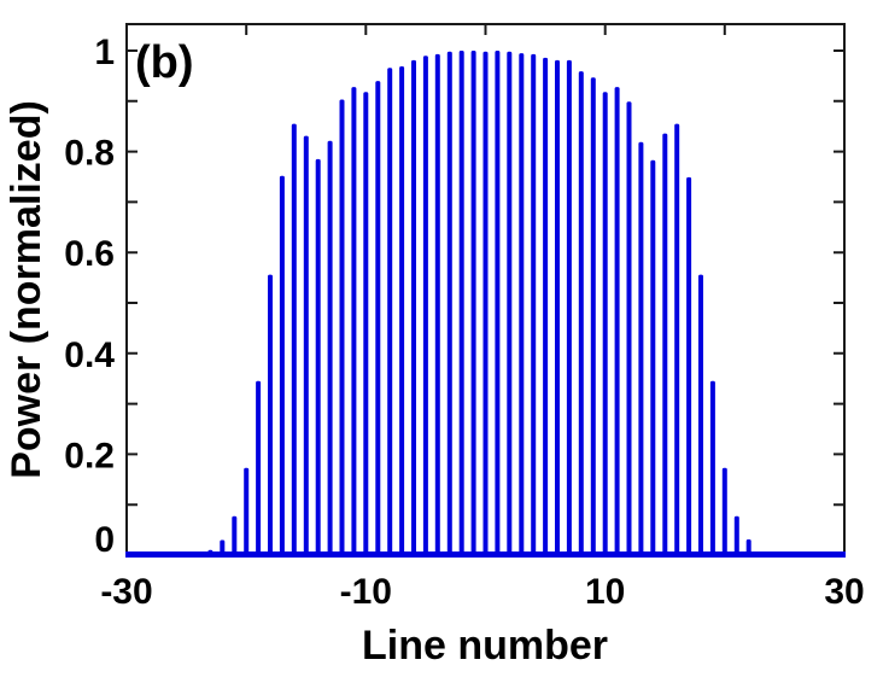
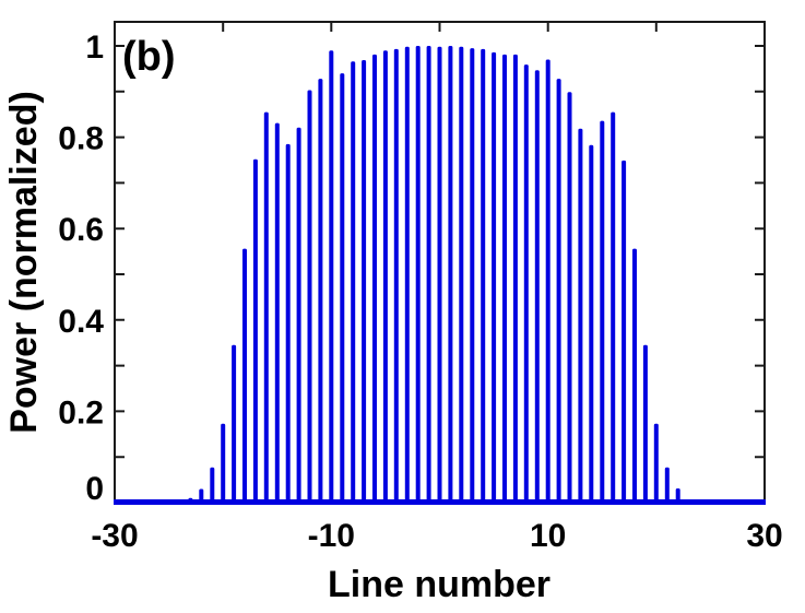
-10: 0.92 -> 0.99
10: 0.92 -> 0.97
